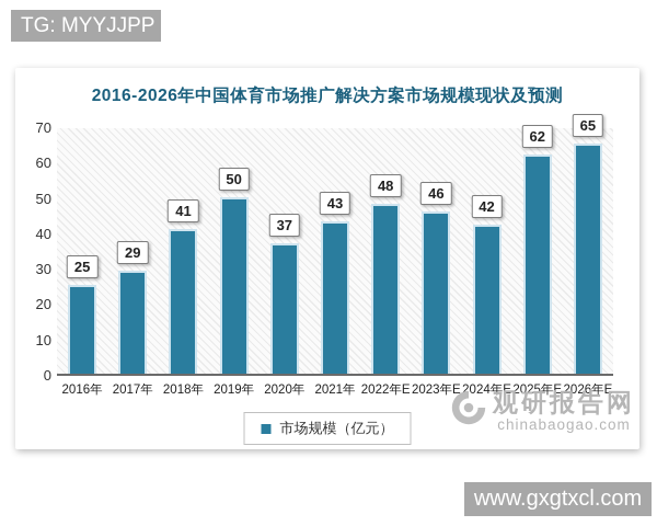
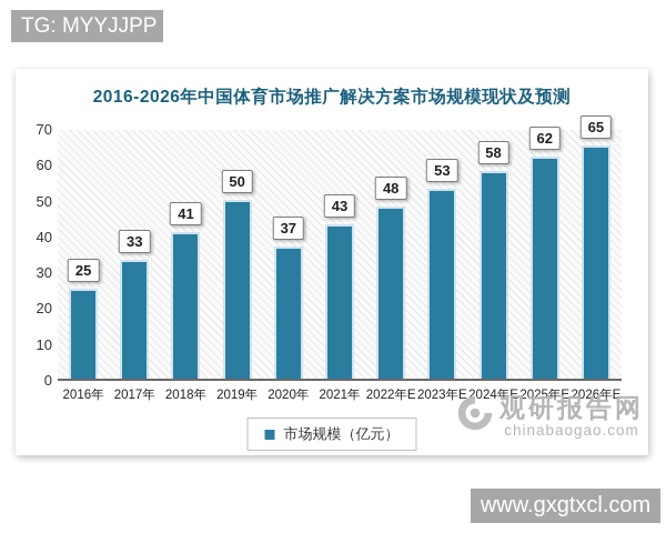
2017年: 29 -> 33
2023年E: 46 -> 53
2024年E: 42 -> 58
